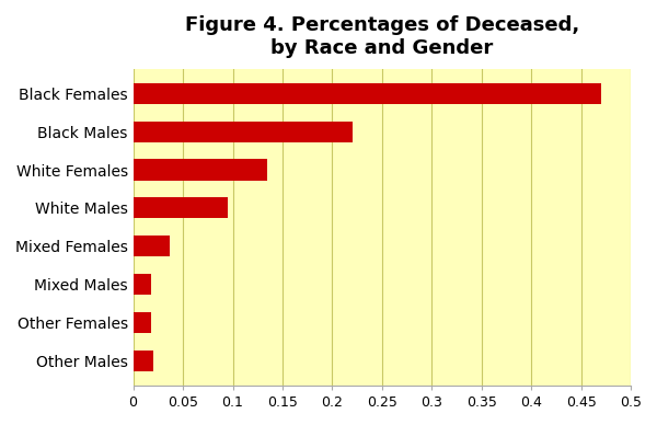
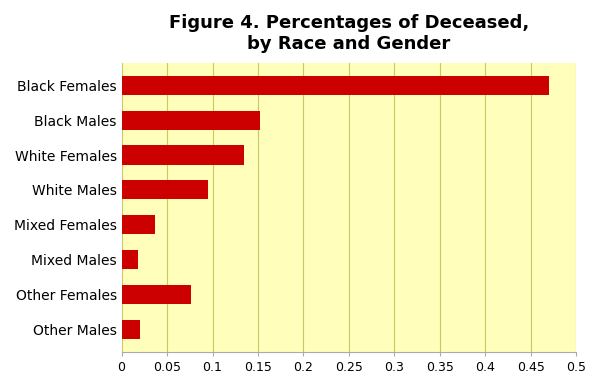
Black Males: 0.220 -> 0.152
Other Females: 0.018 -> 0.076
